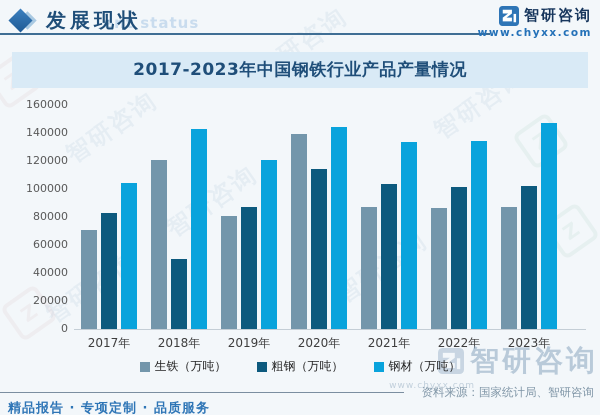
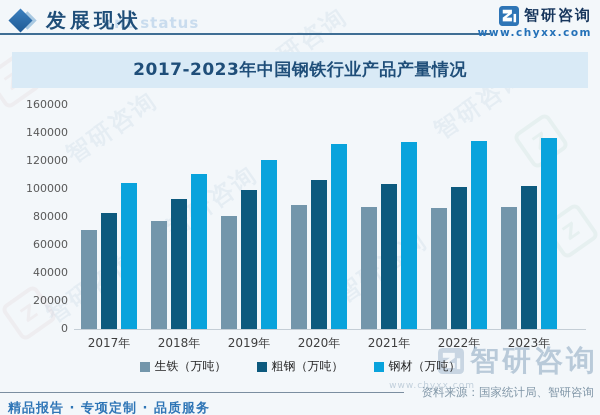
生铁（万吨）/2018年: 121000 -> 77000
粗钢（万吨）/2018年: 50000 -> 93000
钢材（万吨）/2018年: 143000 -> 111000
粗钢（万吨）/2019年: 87000 -> 100000
生铁（万吨）/2020年: 139000 -> 89000
粗钢（万吨）/2020年: 114000 -> 106000
钢材（万吨）/2020年: 144000 -> 132000
钢材（万吨）/2023年: 147000 -> 136000
